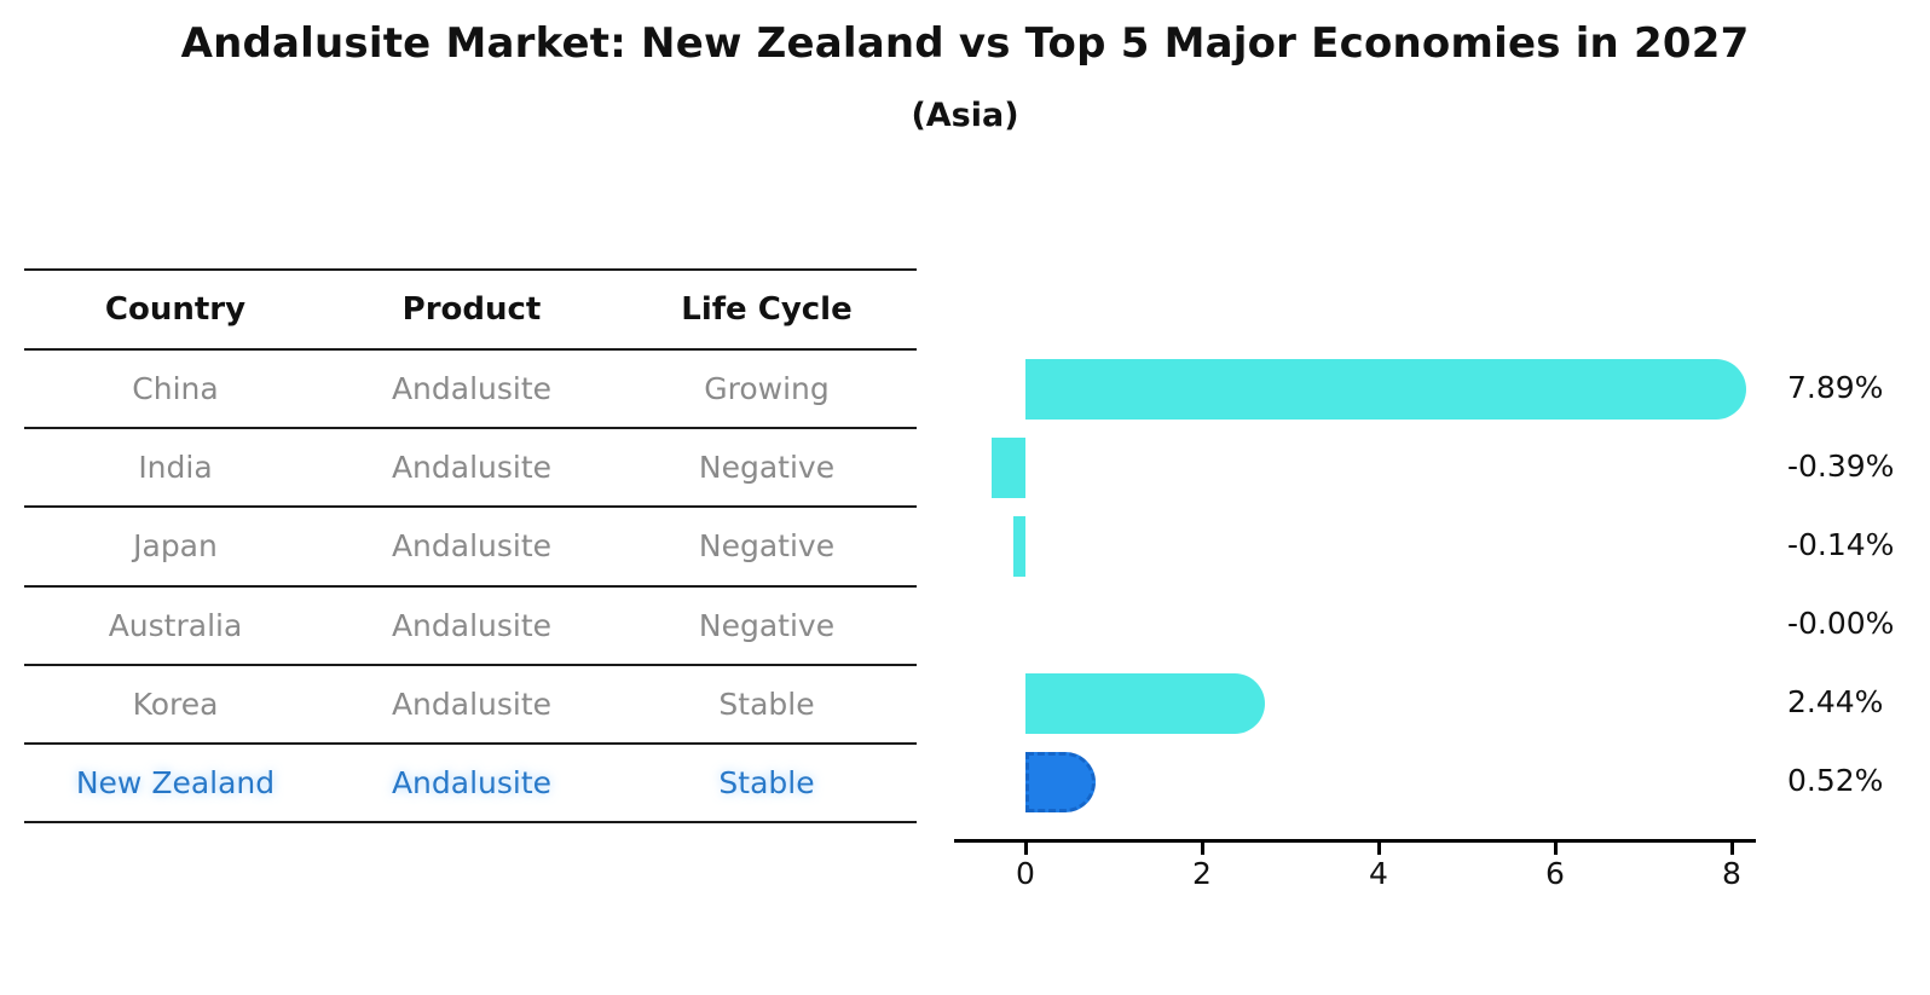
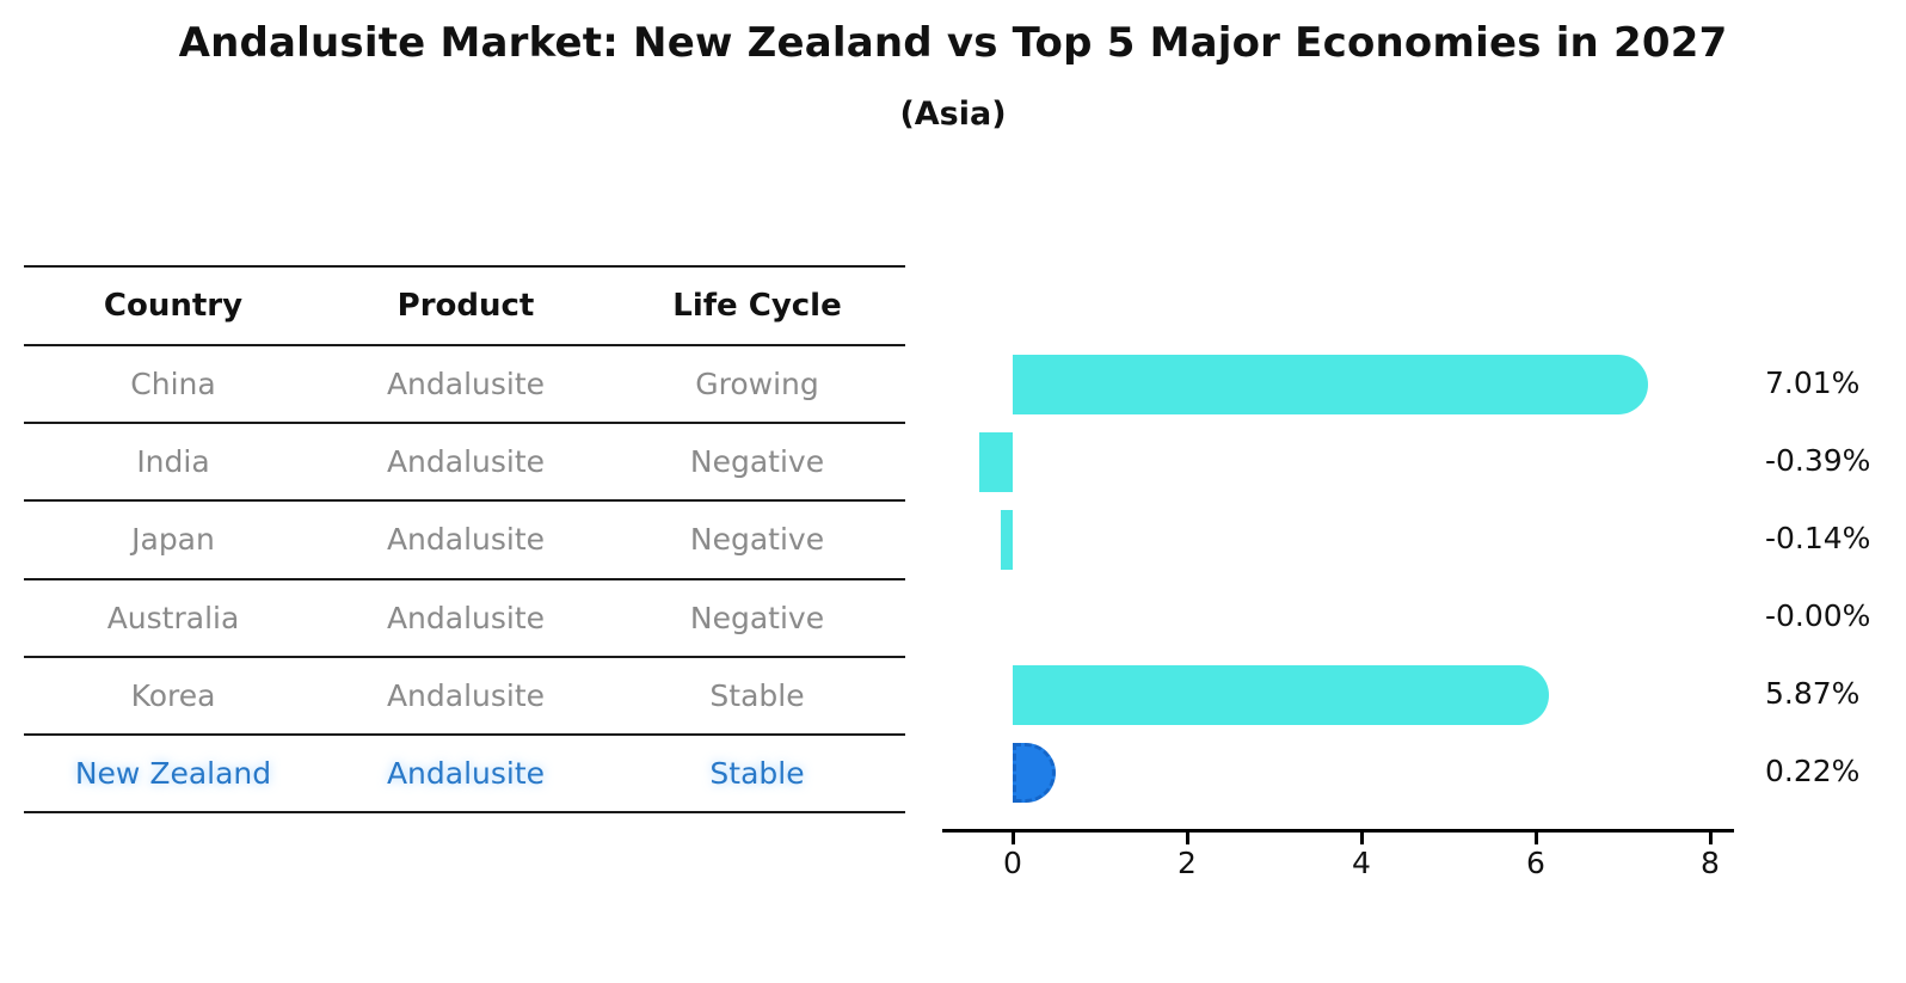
China: 7.89% -> 7.01%
Korea: 2.44% -> 5.87%
New Zealand: 0.52% -> 0.22%
